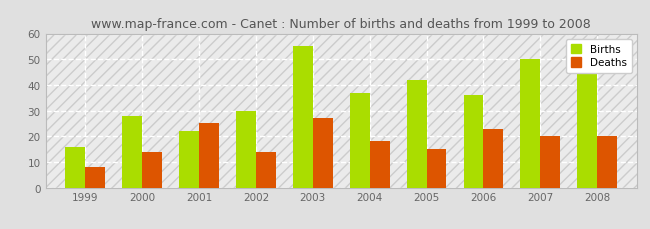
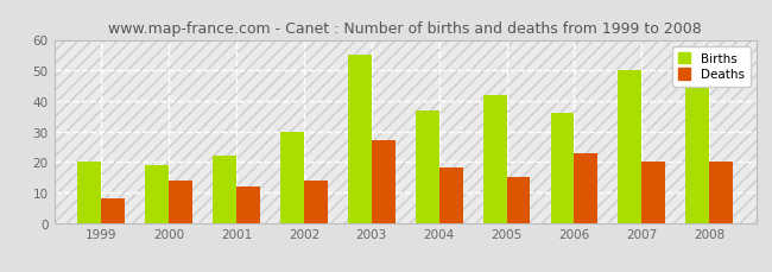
Births/1999: 16 -> 20
Births/2000: 28 -> 19
Deaths/2001: 25 -> 12
